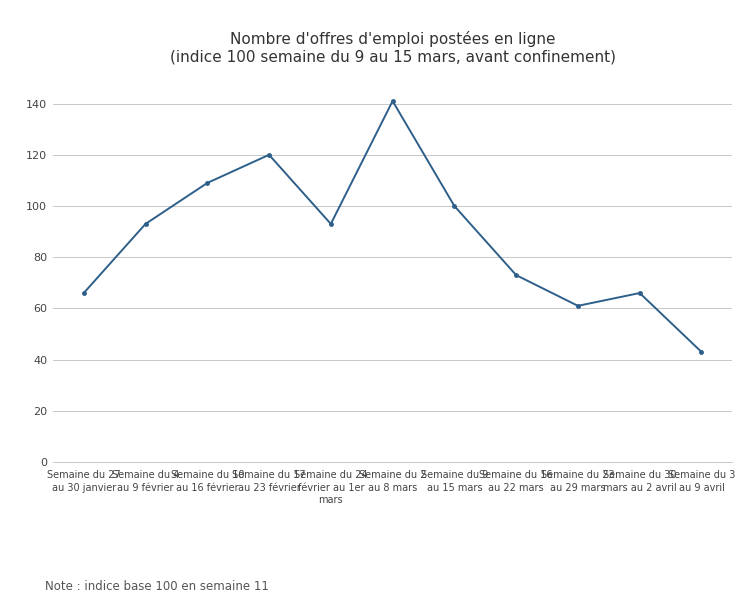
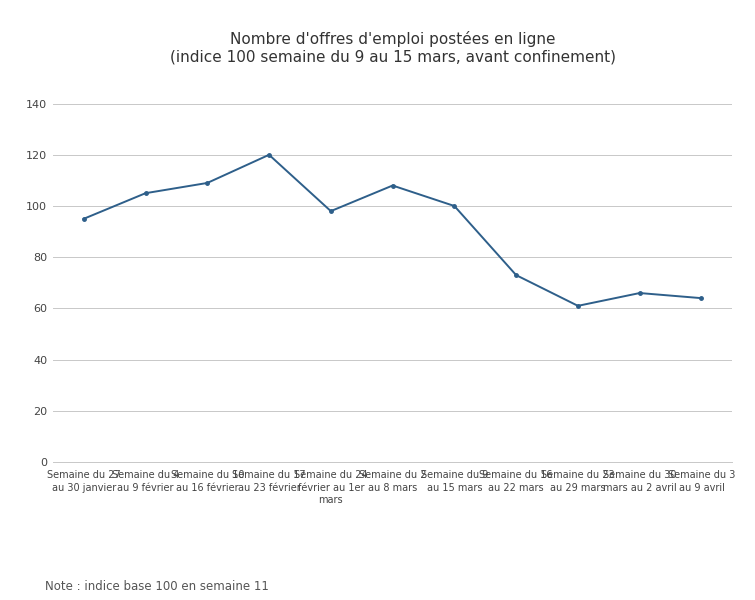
Semaine du 27 au 30 janvier: 66 -> 95
Semaine du 4 au 9 février: 93 -> 105
Semaine du 24 février au 1er mars: 93 -> 98
Semaine du 2 au 8 mars: 141 -> 108
Semaine du 3 au 9 avril: 43 -> 64
